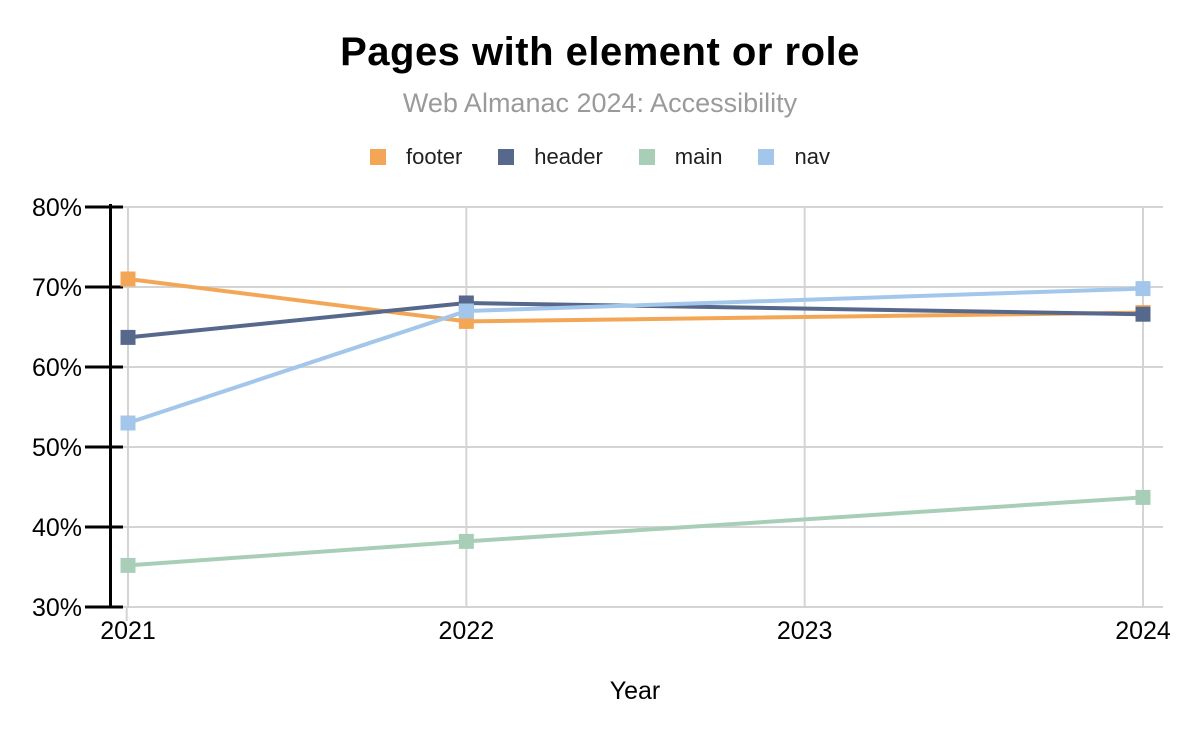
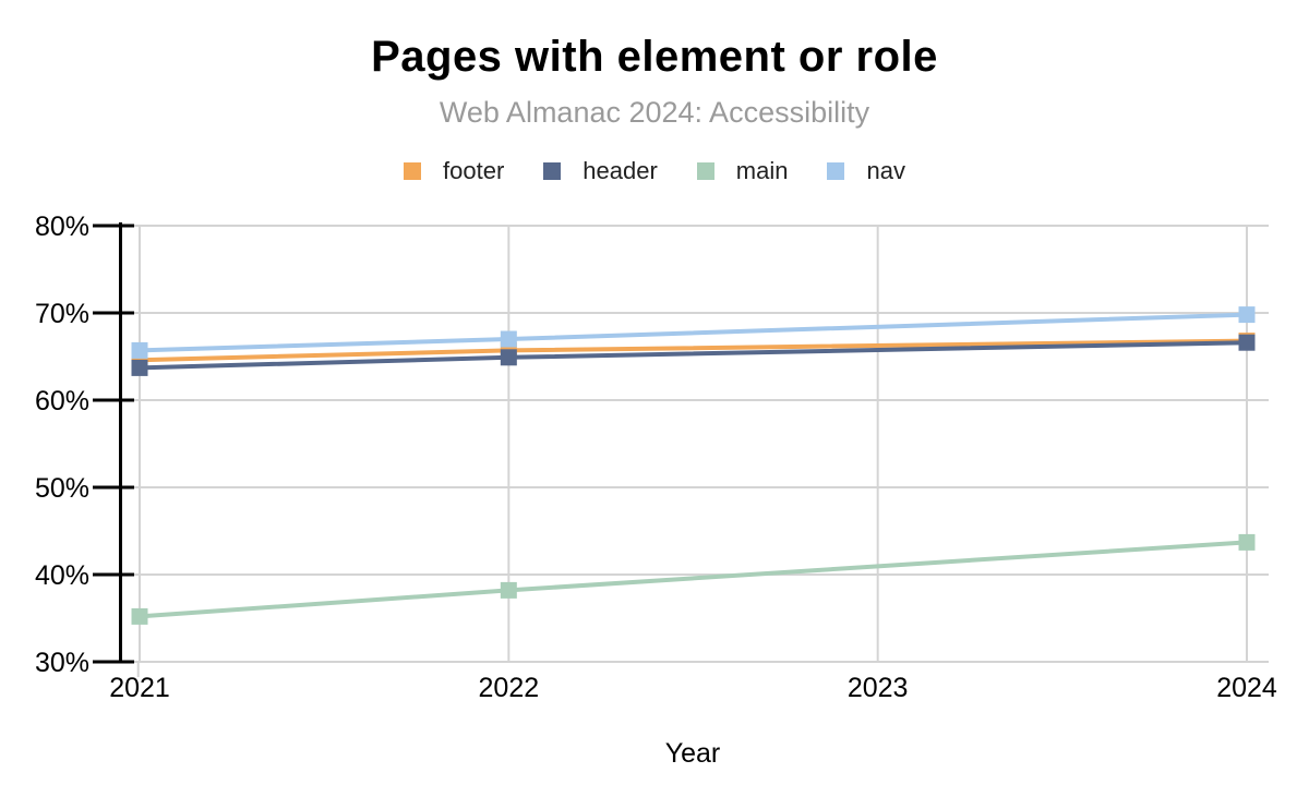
footer/2021: 71% -> 65%
nav/2021: 53% -> 66%
header/2022: 68% -> 65%
